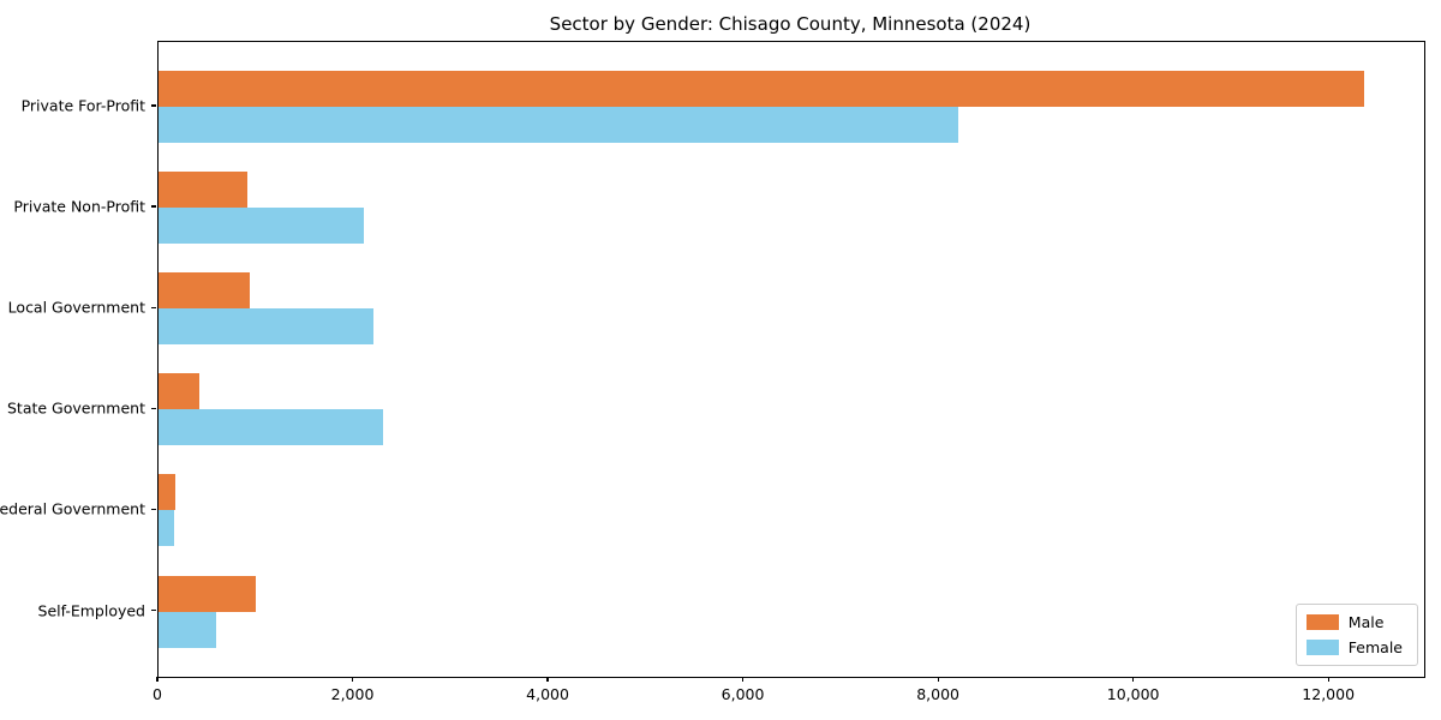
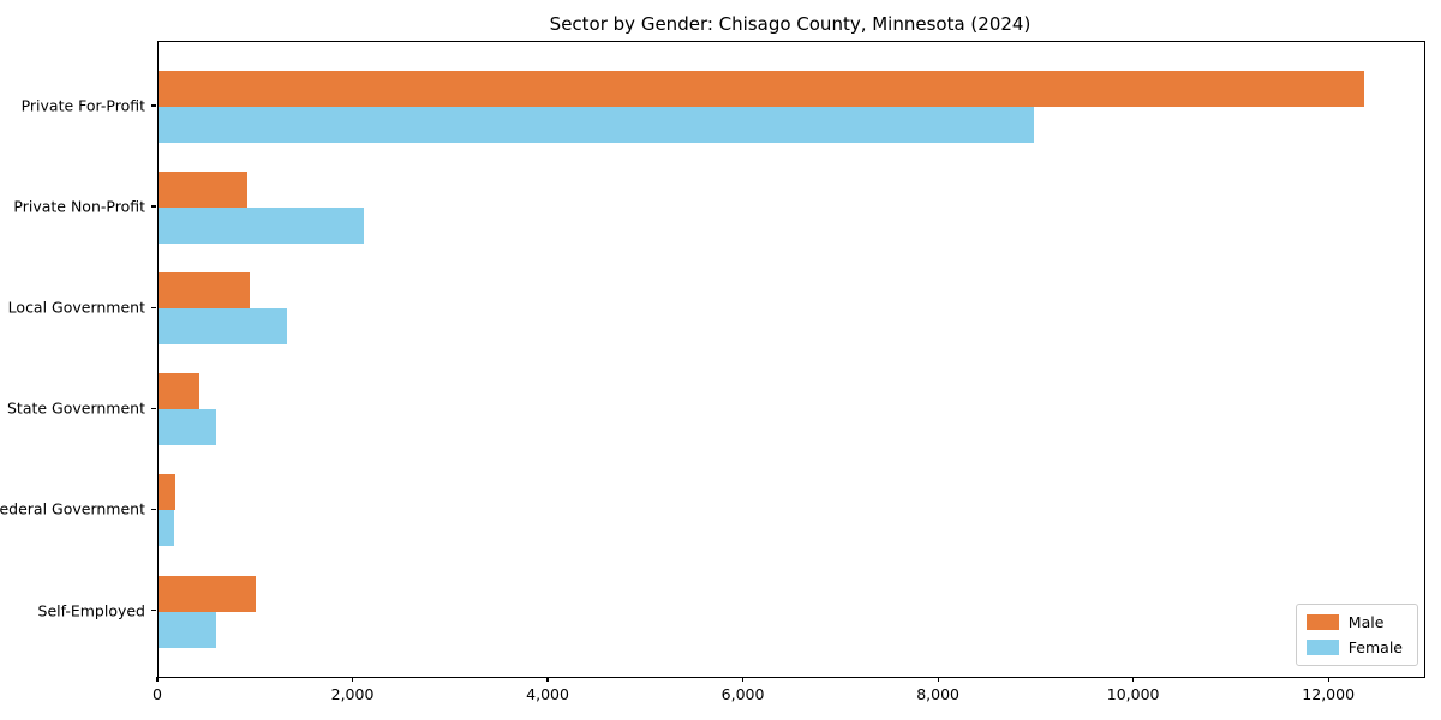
Female/Private For-Profit: 8200 -> 9000
Female/Local Government: 2200 -> 1300
Female/State Government: 2300 -> 600
